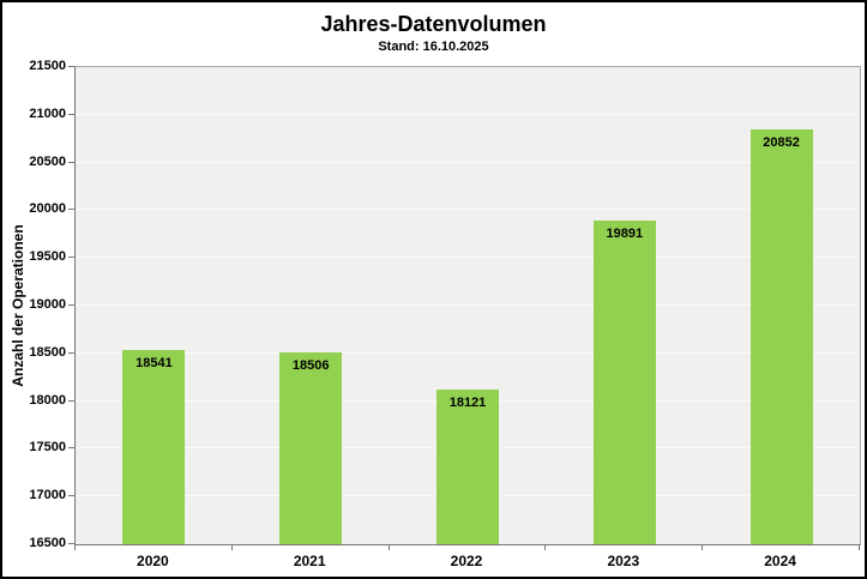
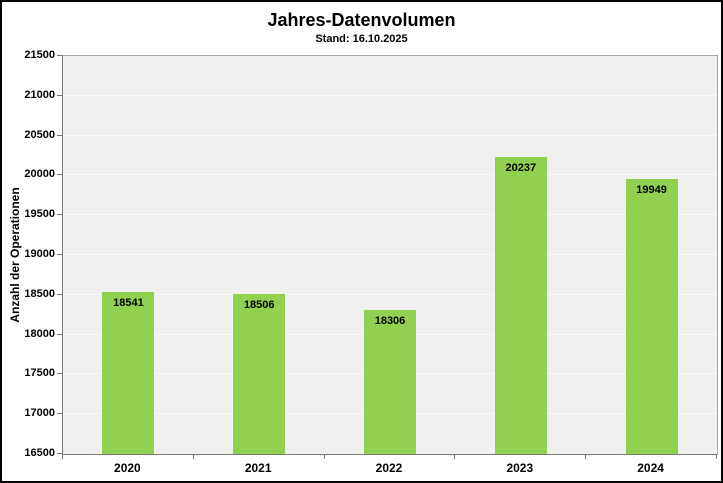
2022: 18121 -> 18306
2023: 19891 -> 20237
2024: 20852 -> 19949
